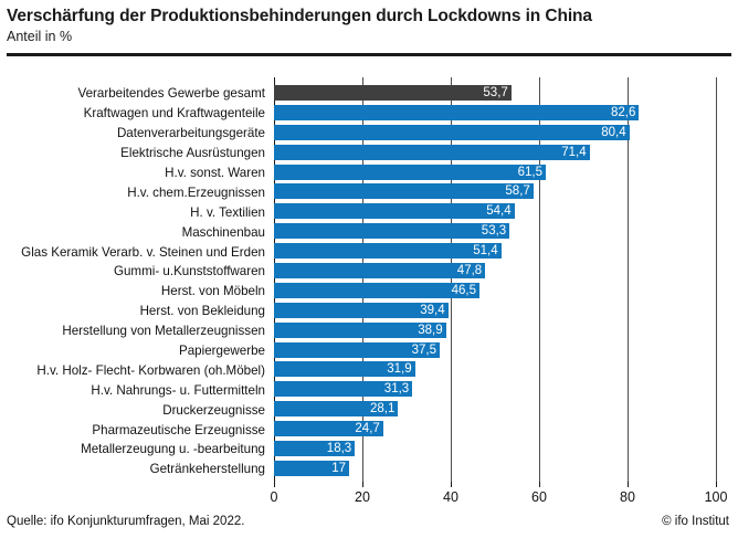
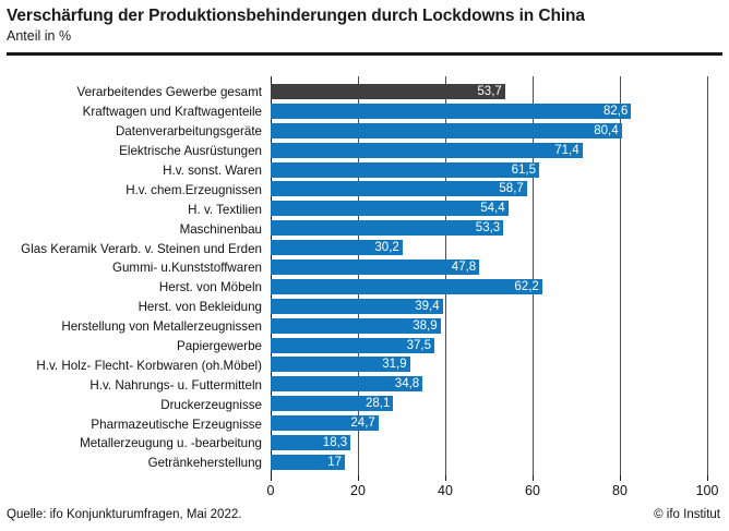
Glas Keramik Verarb. v. Steinen und Erden: 51,4 -> 30,2
Herst. von Möbeln: 46,5 -> 62,2
H.v. Nahrungs- u. Futtermitteln: 31,3 -> 34,8
